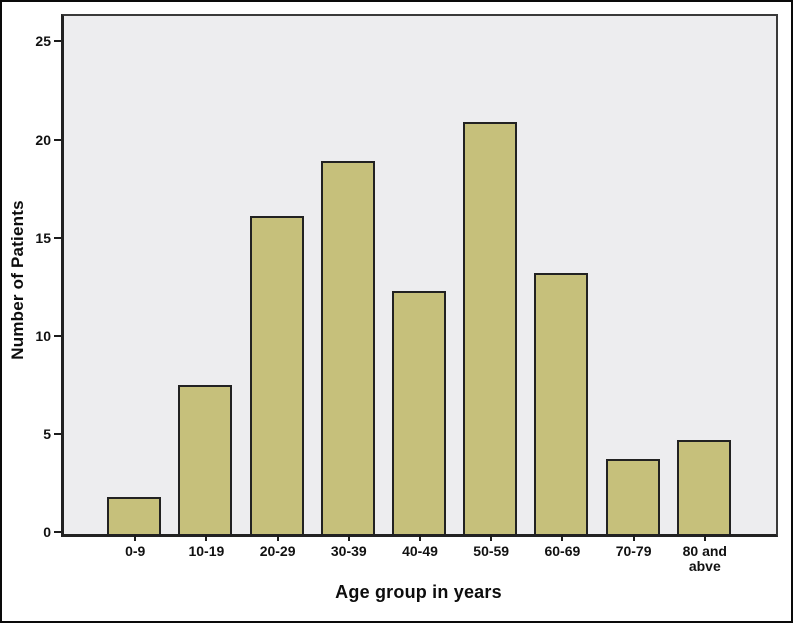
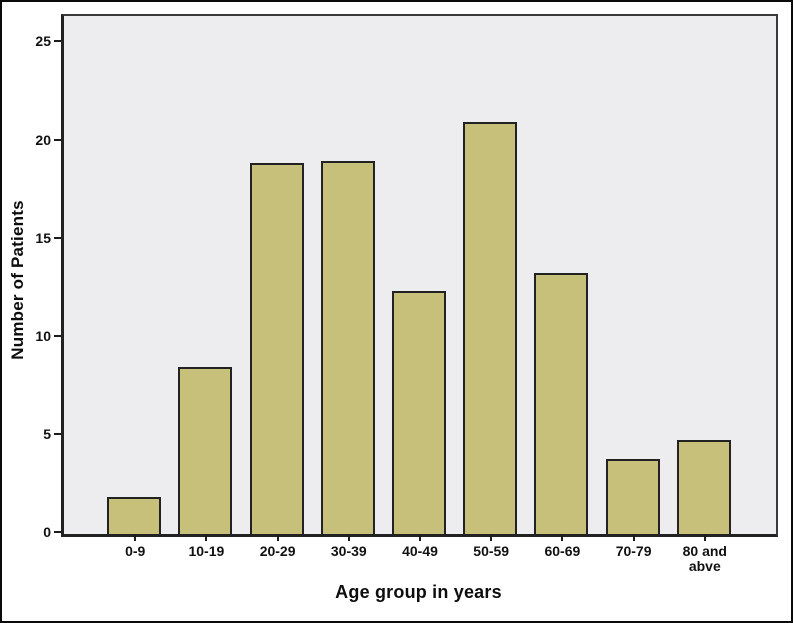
10-19: 7.6 -> 8.5
20-29: 16.2 -> 18.9
